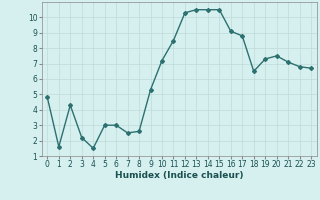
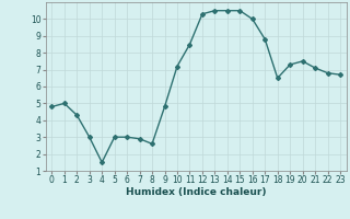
1: 1.6 -> 5.0
3: 2.2 -> 3.0
7: 2.5 -> 2.9
9: 5.3 -> 4.8
16: 9.1 -> 10.0
